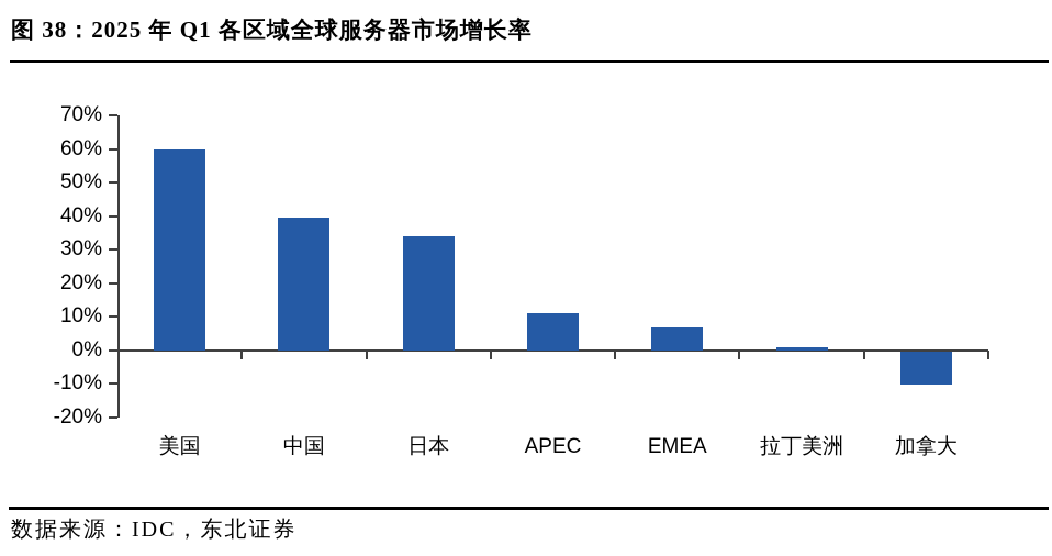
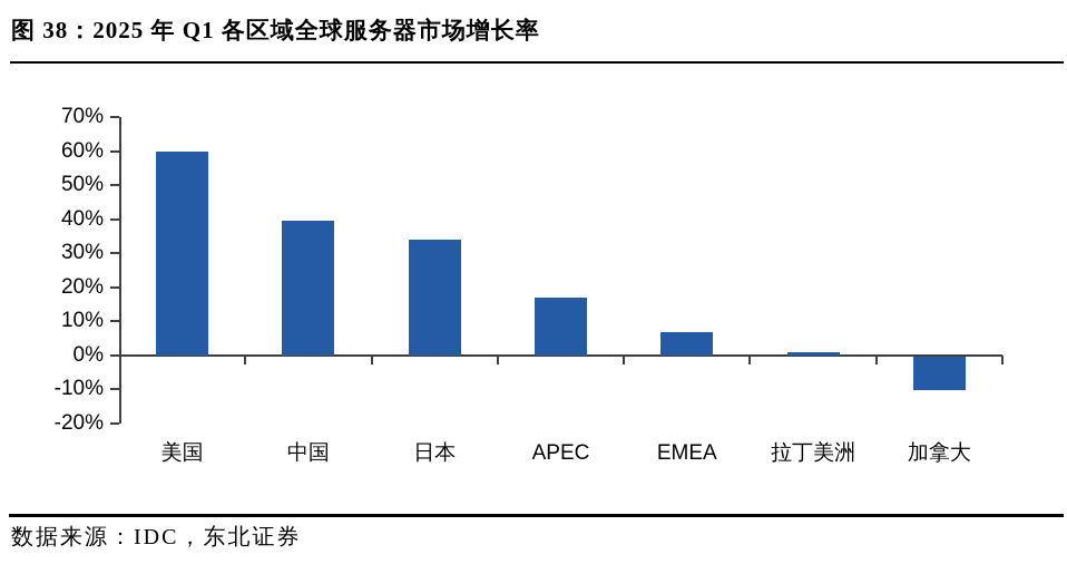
APEC: 11% -> 17%
